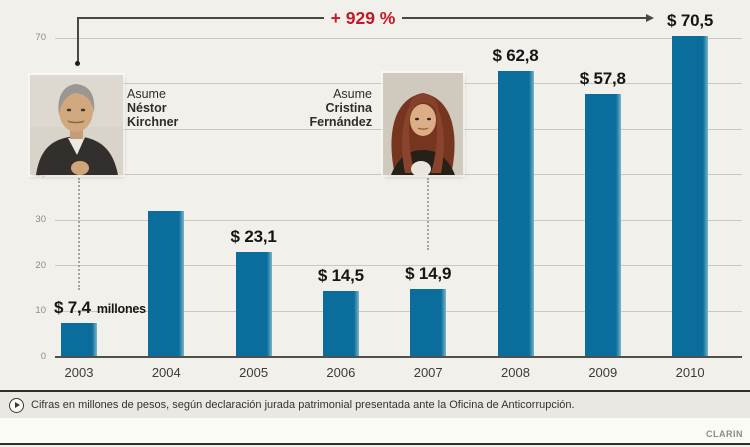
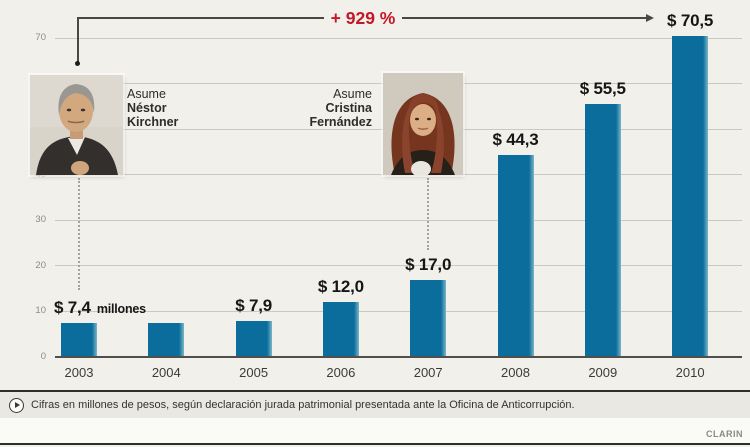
2004: 32 -> 8
2005: 23,1 -> 7,9
2006: 14,5 -> 12,0
2007: 14,9 -> 17,0
2008: 62,8 -> 44,3
2009: 57,8 -> 55,5
